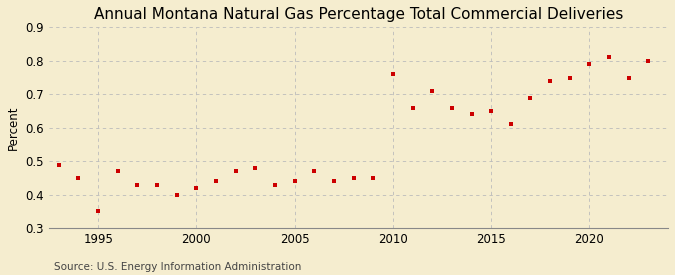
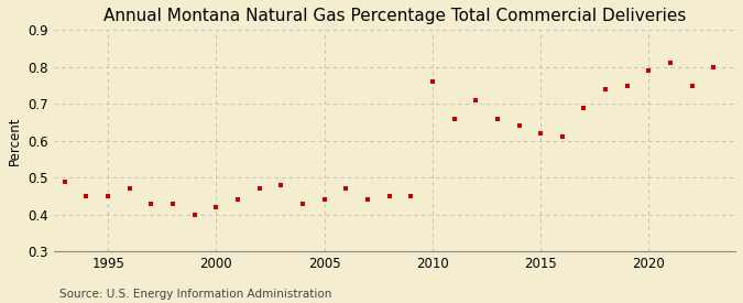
1995: 0.35 -> 0.45
2015: 0.65 -> 0.62
